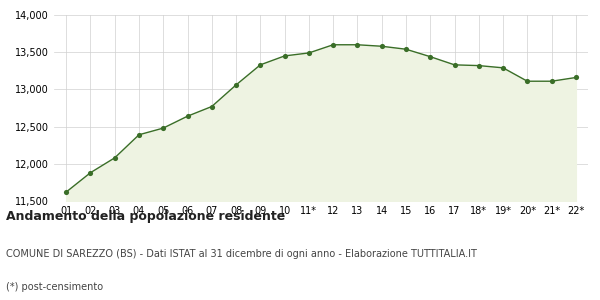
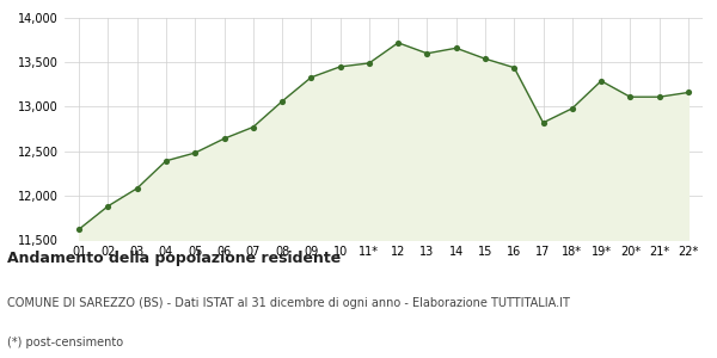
12: 13,600 -> 13,720
14: 13,580 -> 13,660
17: 13,330 -> 12,820
18*: 13,320 -> 12,980
